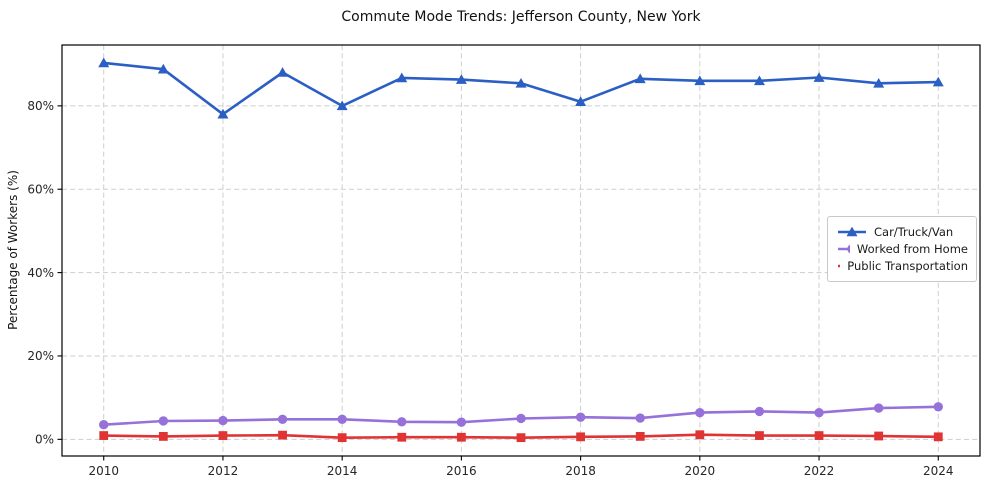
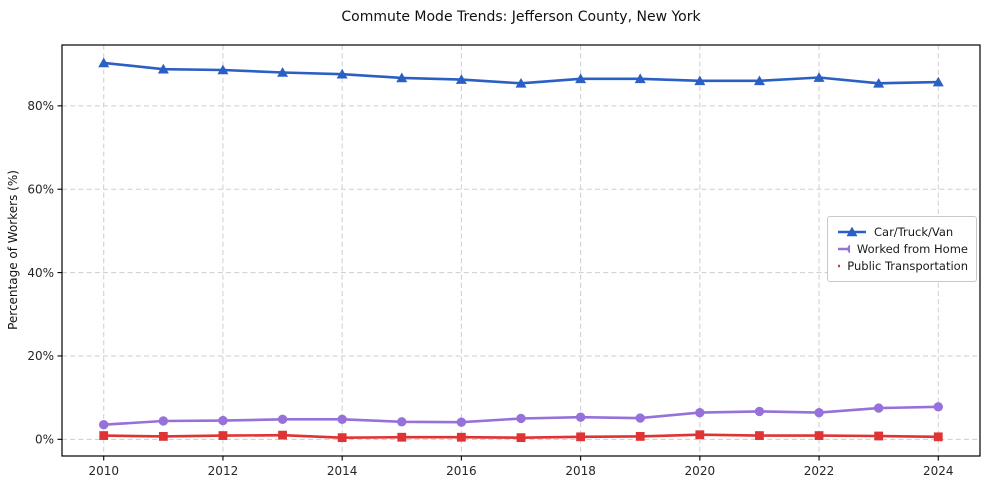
Car/Truck/Van/2012: 78% -> 89%
Car/Truck/Van/2014: 80% -> 88%
Car/Truck/Van/2018: 81% -> 86%
